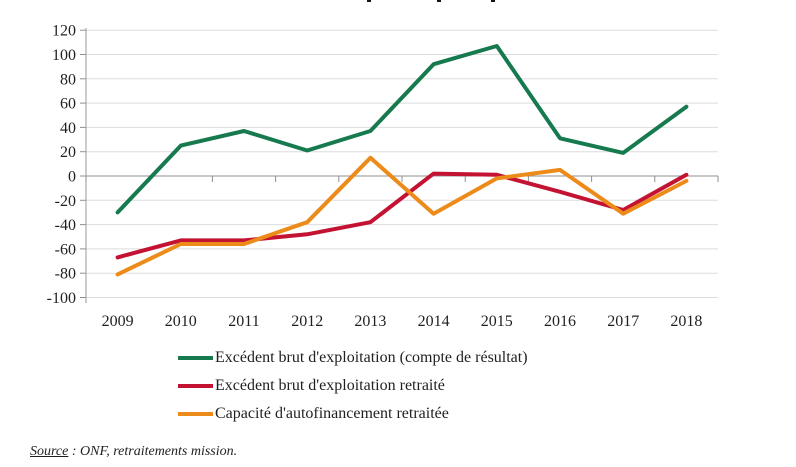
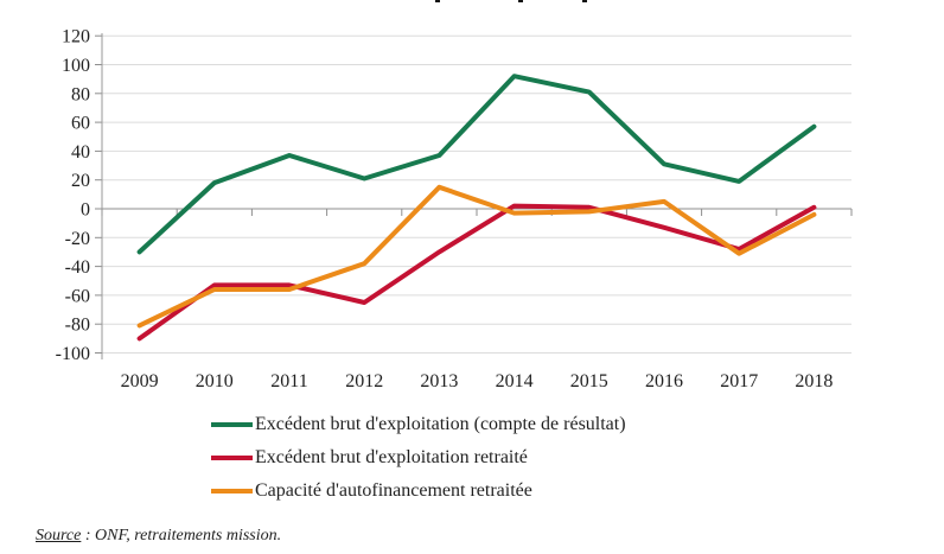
Excédent brut d'exploitation retraité/2009: -67 -> -90
Excédent brut d'exploitation (compte de résultat)/2010: 25 -> 18
Excédent brut d'exploitation retraité/2012: -48 -> -65
Excédent brut d'exploitation retraité/2013: -38 -> -30
Capacité d'autofinancement retraitée/2014: -31 -> -3
Excédent brut d'exploitation (compte de résultat)/2015: 107 -> 81
